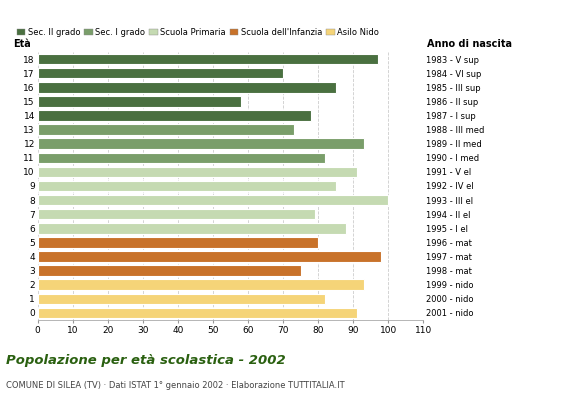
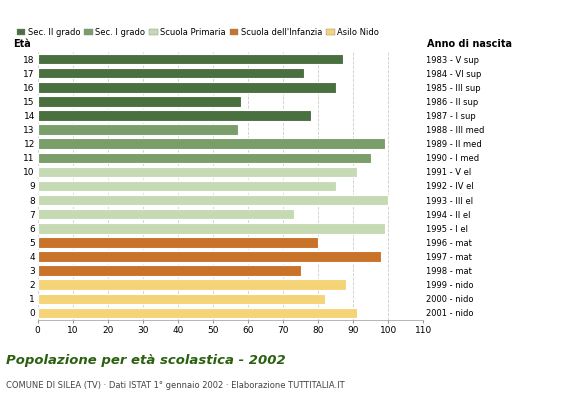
18: 97 -> 87
17: 70 -> 76
13: 73 -> 57
12: 93 -> 99
11: 82 -> 95
7: 79 -> 73
6: 88 -> 99
2: 93 -> 88
